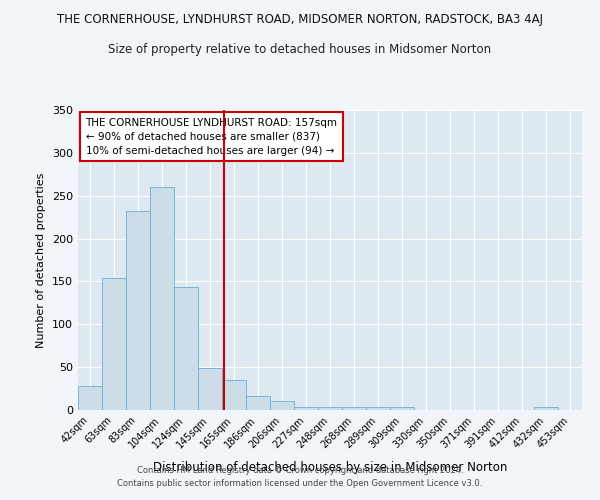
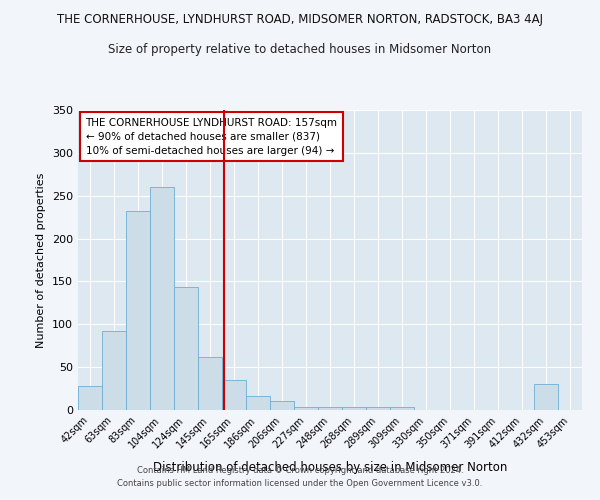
63sqm: 154 -> 92
145sqm: 49 -> 62
432sqm: 4 -> 30
